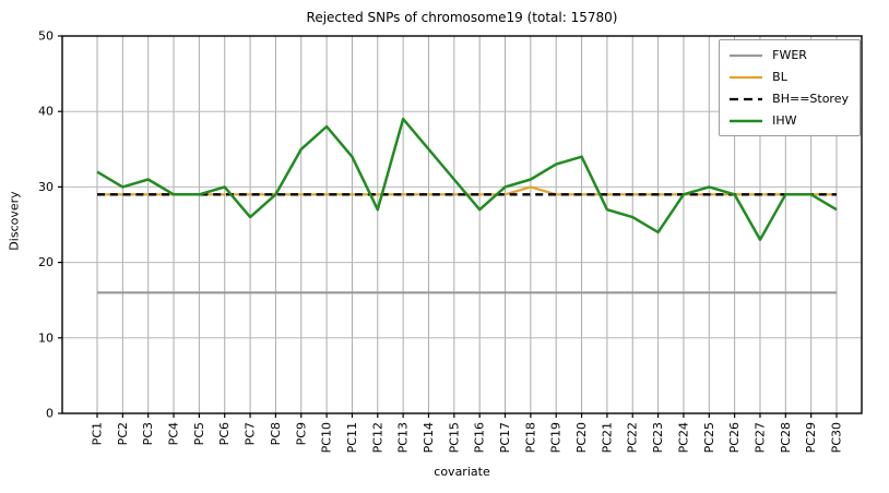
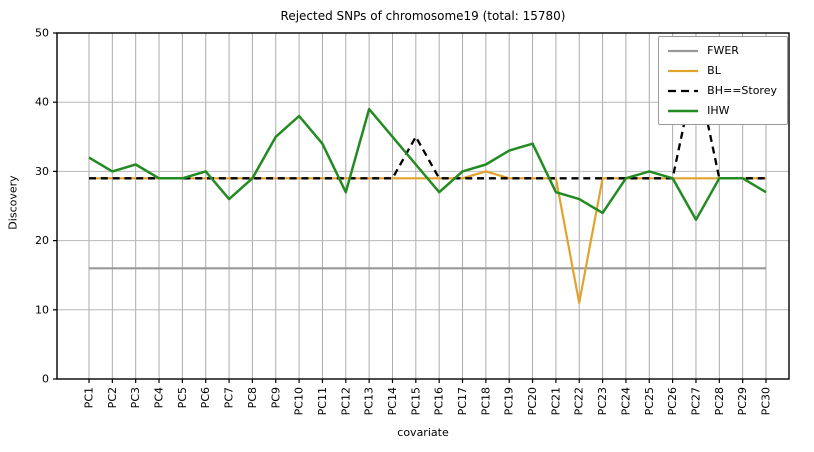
BH==Storey/PC15: 29 -> 35
BL/PC22: 29 -> 11
BH==Storey/PC27: 29 -> 45
